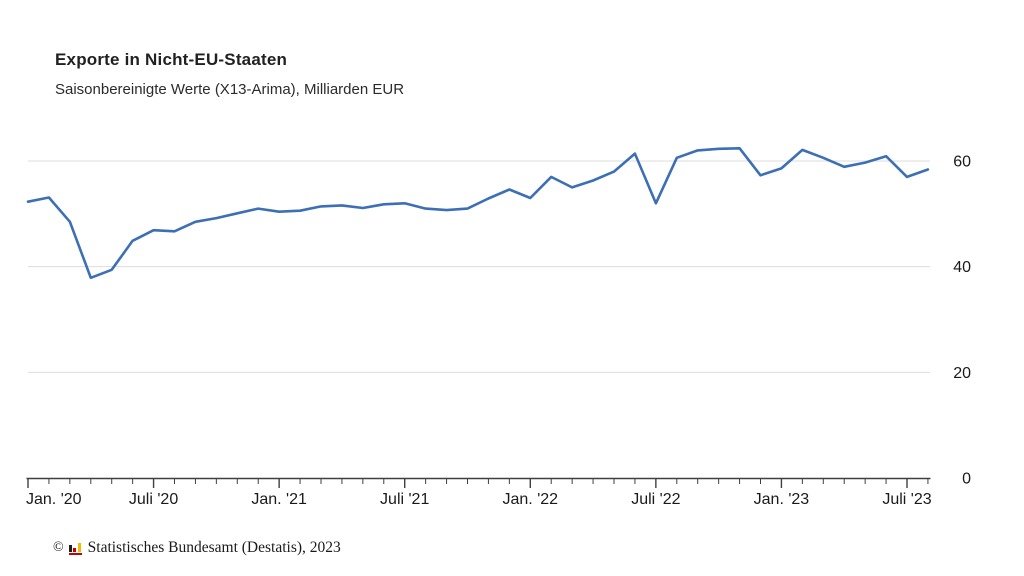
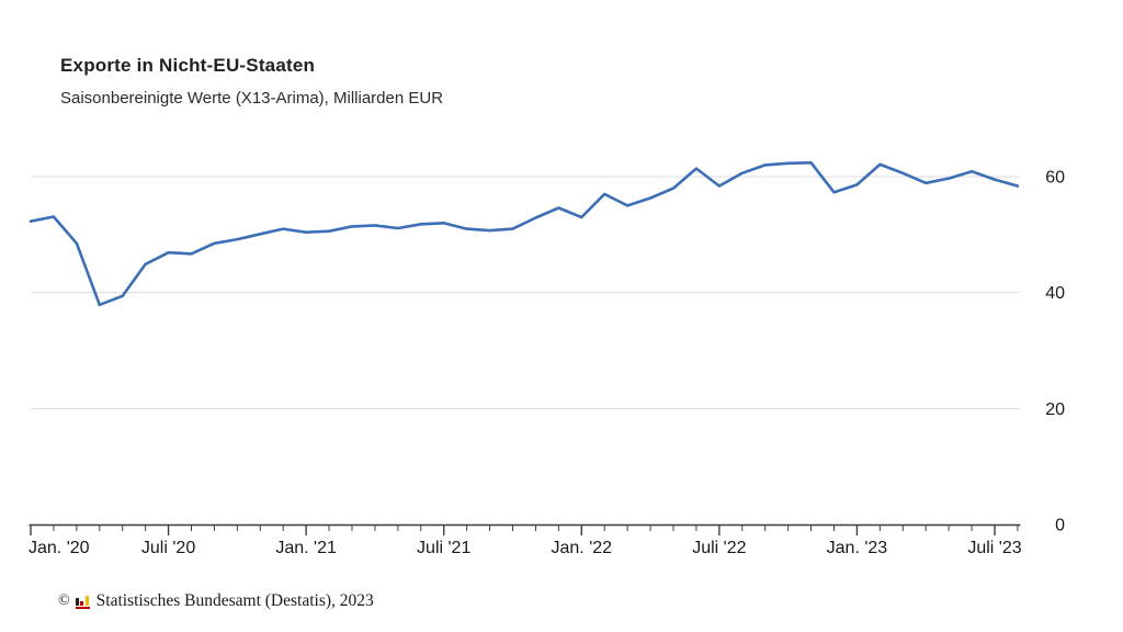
Juli '22: 52 -> 58
Juli '23: 57 -> 60
